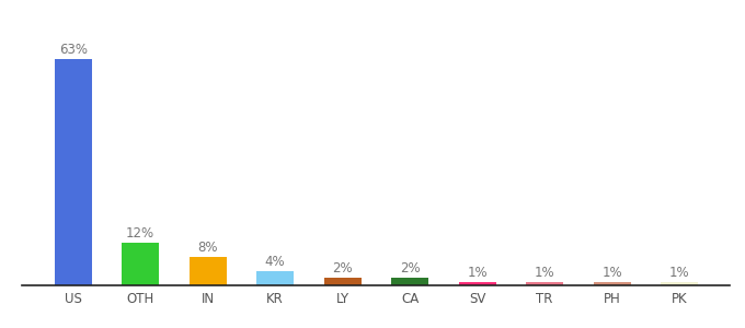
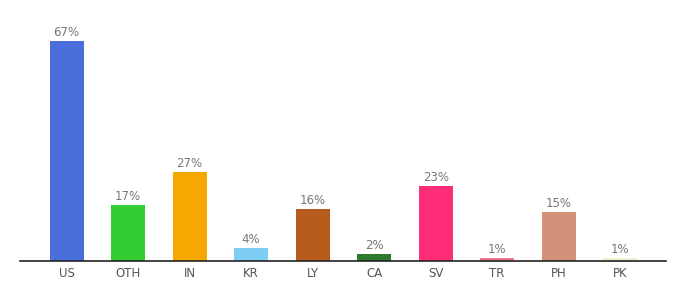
US: 63% -> 67%
OTH: 12% -> 17%
IN: 8% -> 27%
LY: 2% -> 16%
SV: 1% -> 23%
PH: 1% -> 15%
